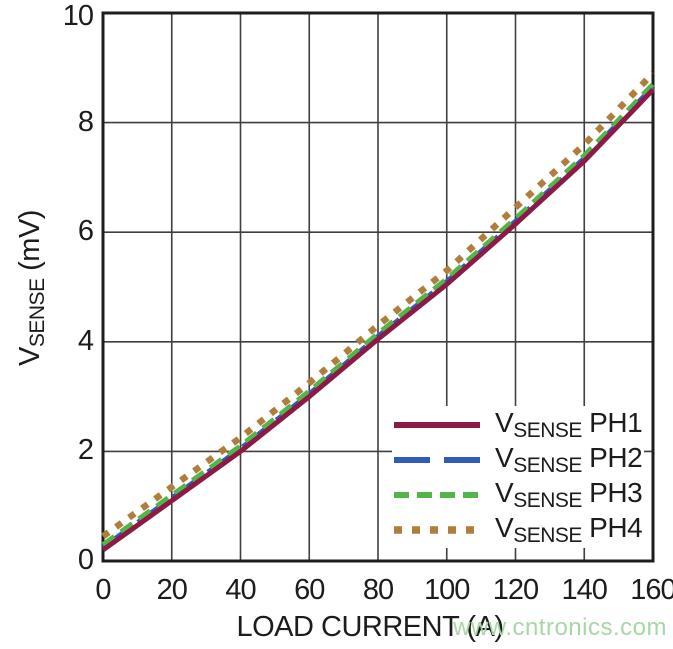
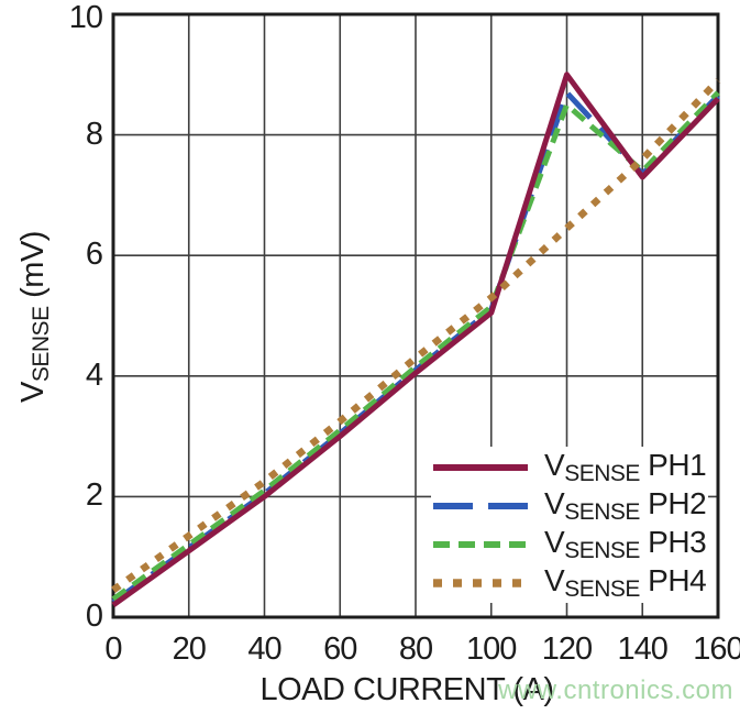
VSENSE PH1/120: 6.2 -> 9.0
VSENSE PH2/120: 6.2 -> 8.7
VSENSE PH3/120: 6.2 -> 8.5
